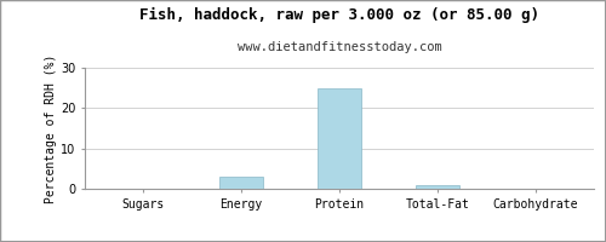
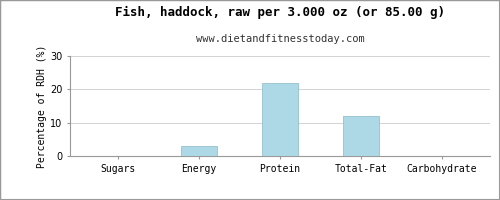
Protein: 25 -> 22
Total-Fat: 1 -> 12
